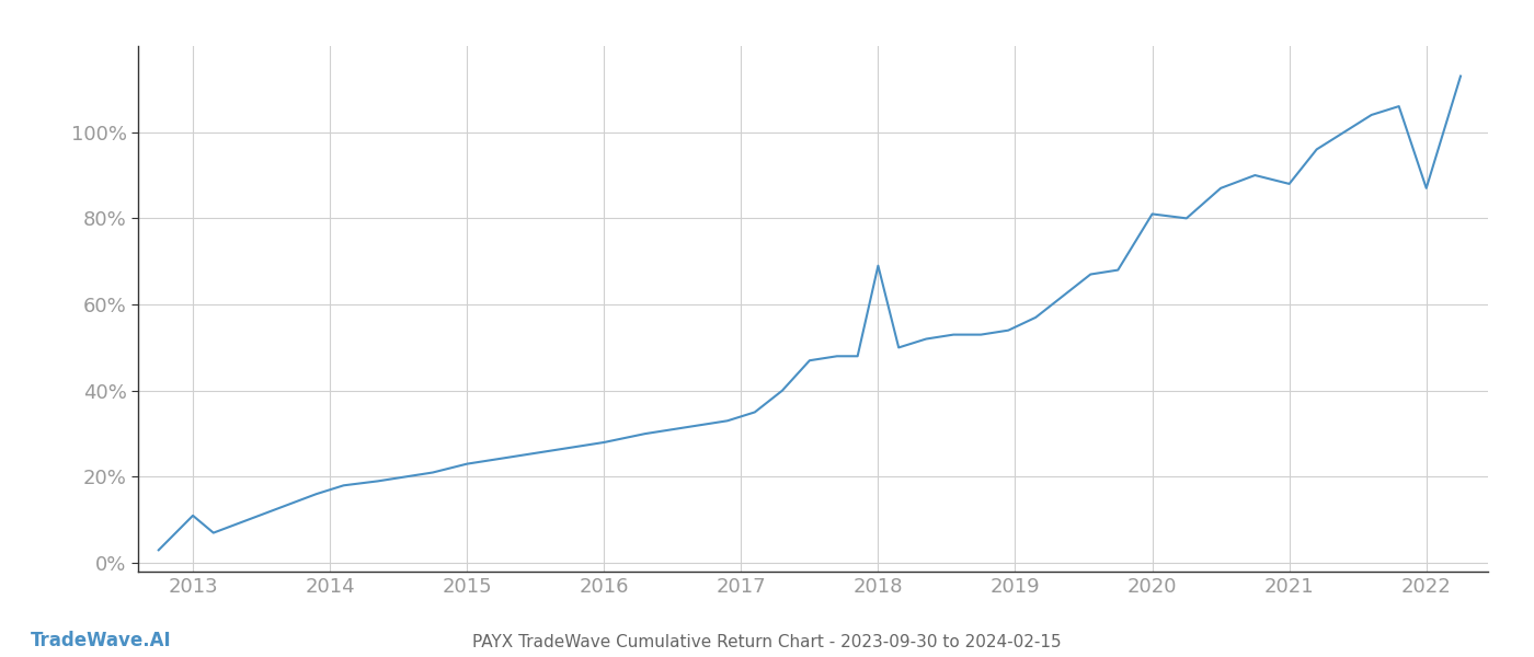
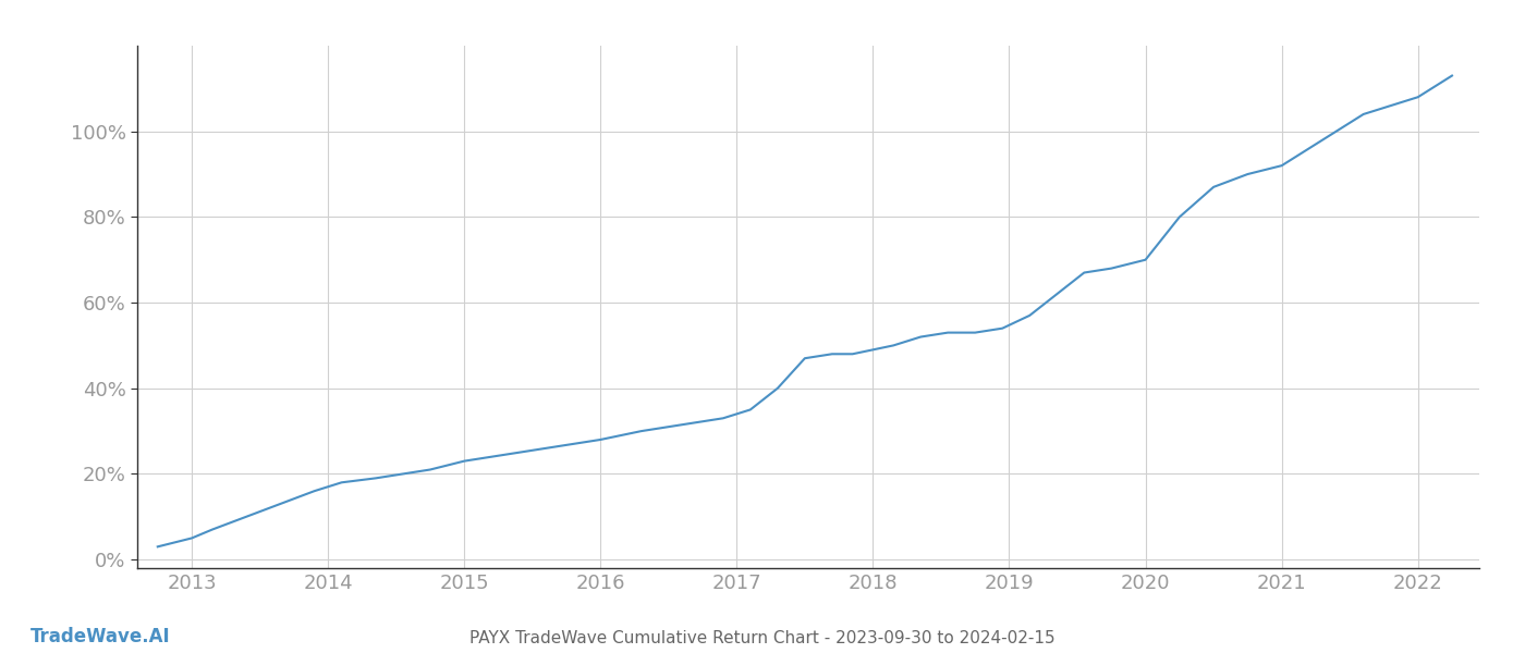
2013: 11% -> 5%
2018: 69% -> 49%
2020: 81% -> 70%
2021: 88% -> 92%
2022: 87% -> 108%
